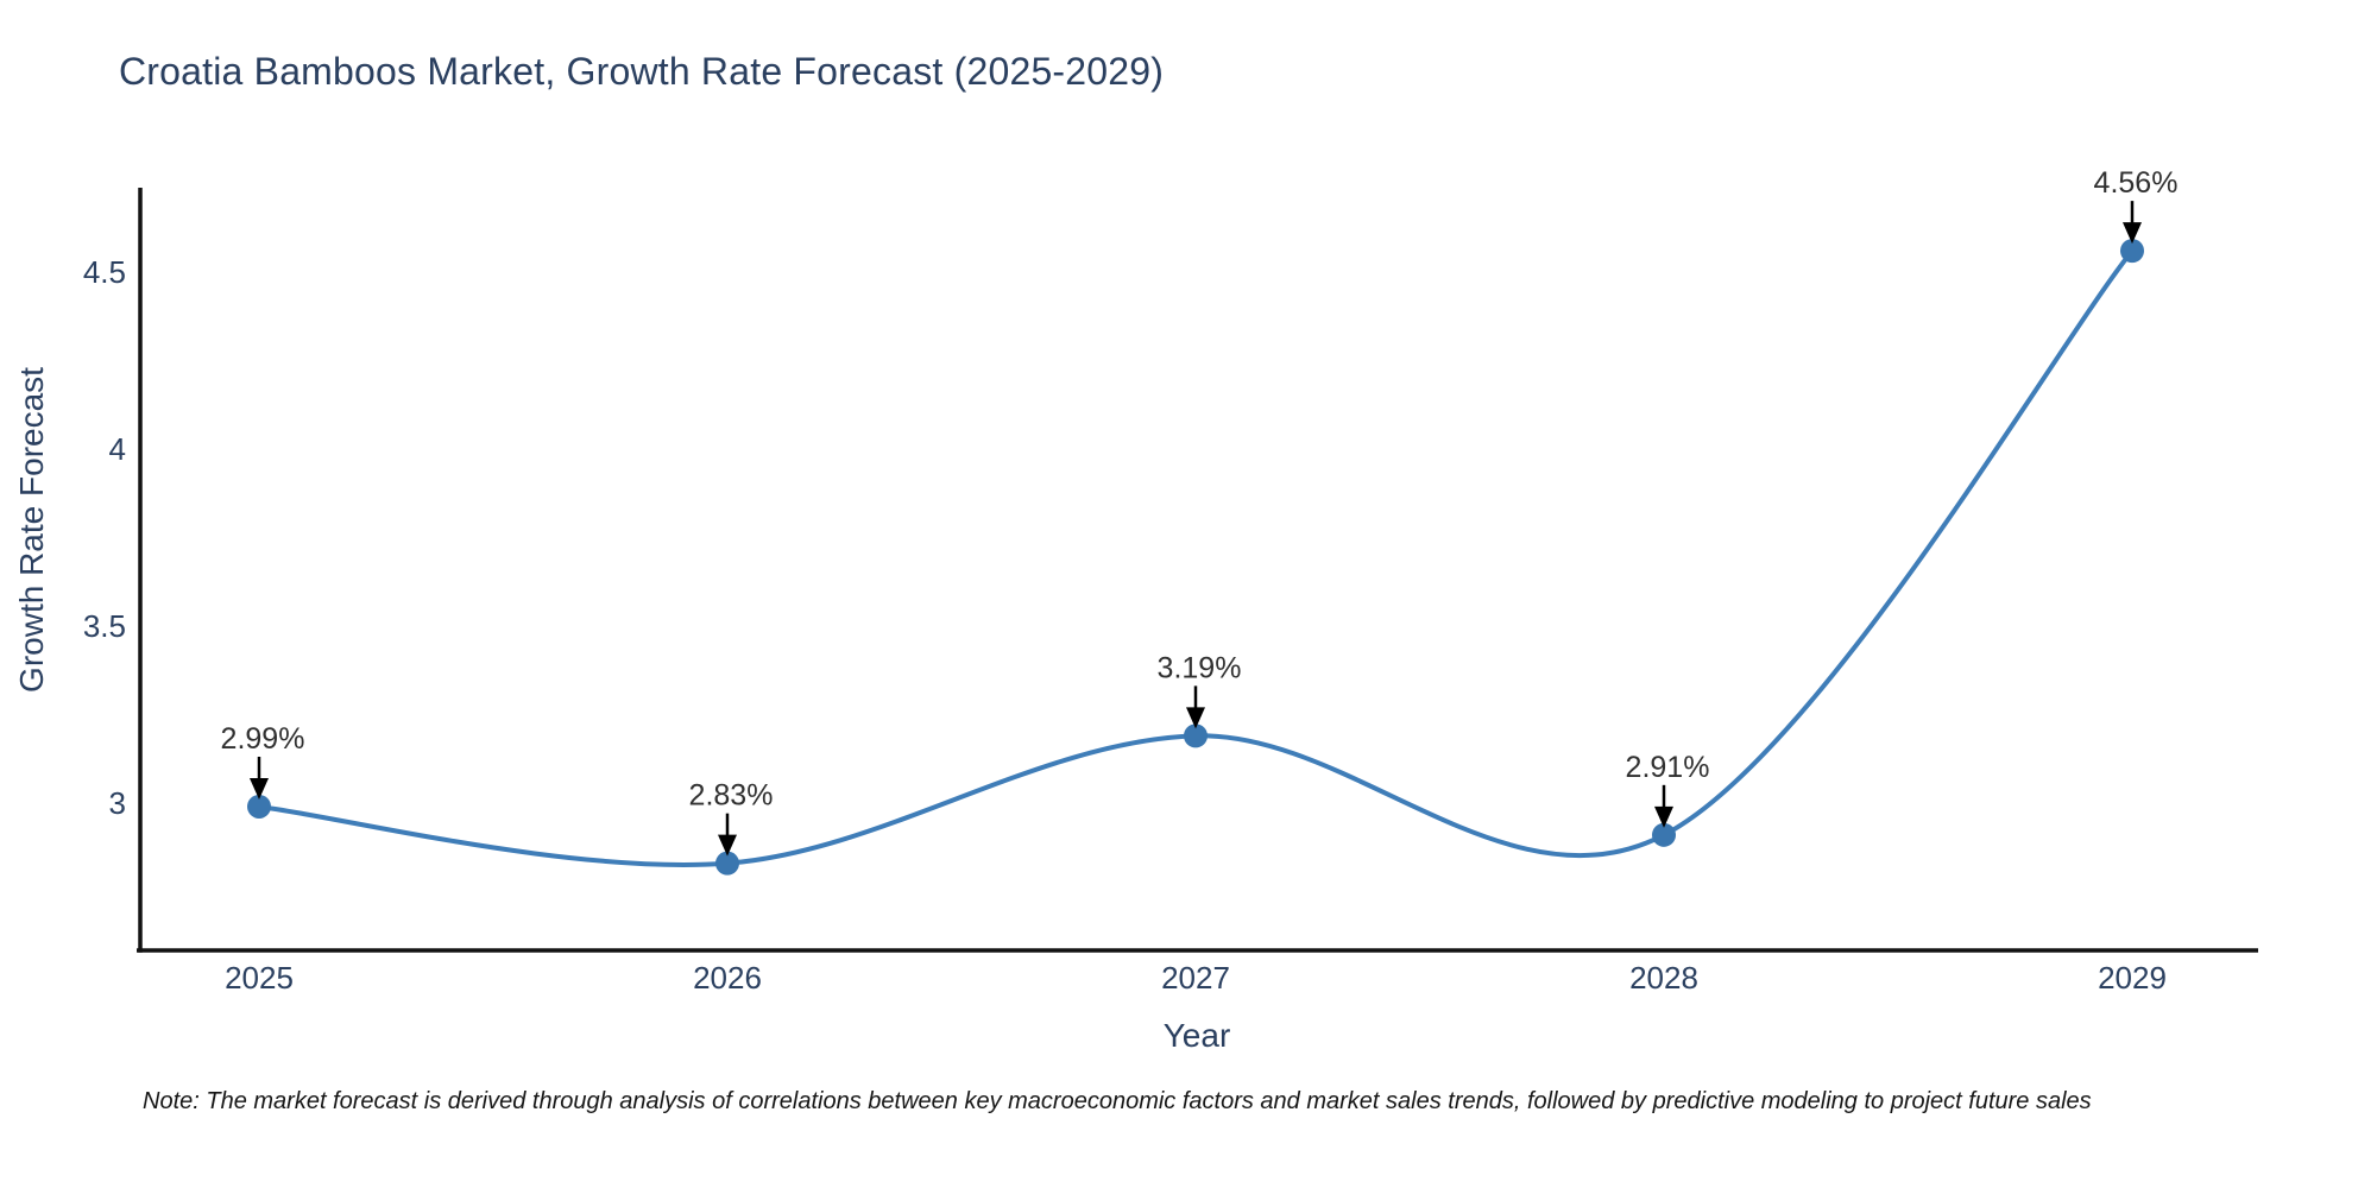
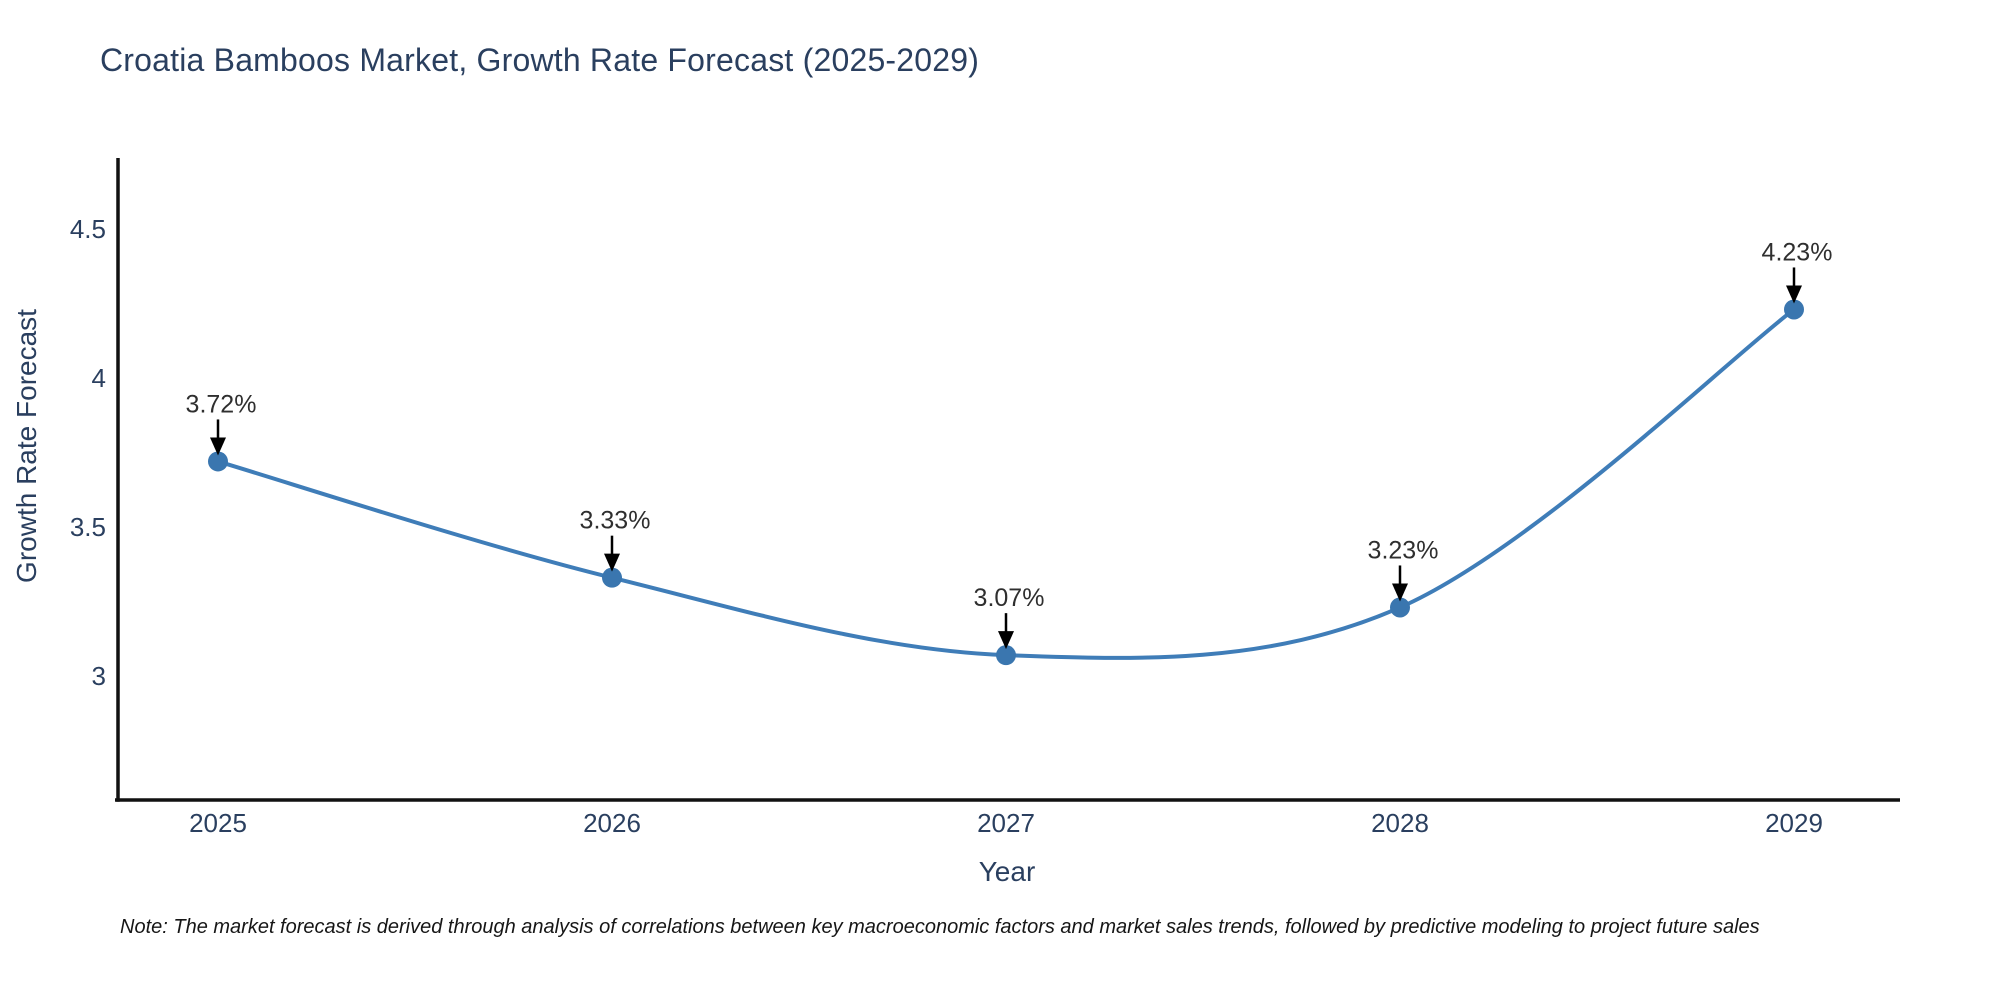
2025: 2.99% -> 3.72%
2026: 2.83% -> 3.33%
2027: 3.19% -> 3.07%
2028: 2.91% -> 3.23%
2029: 4.56% -> 4.23%
